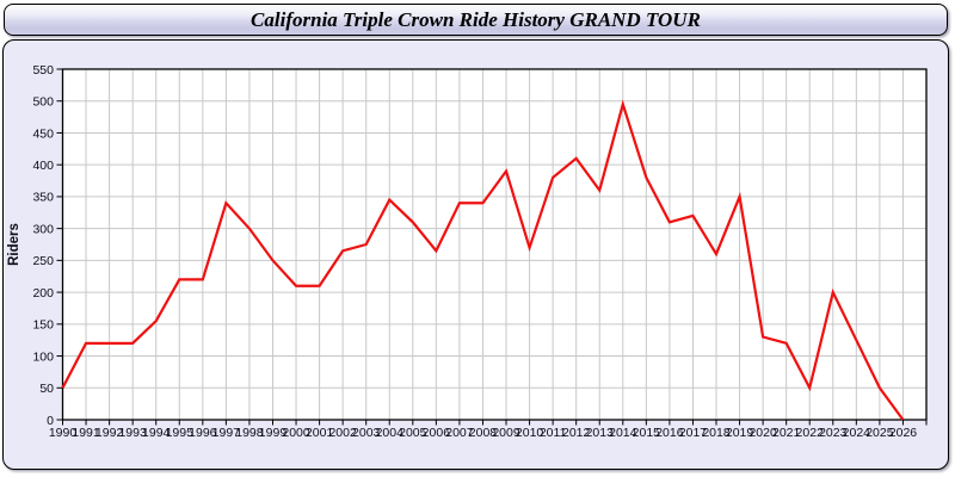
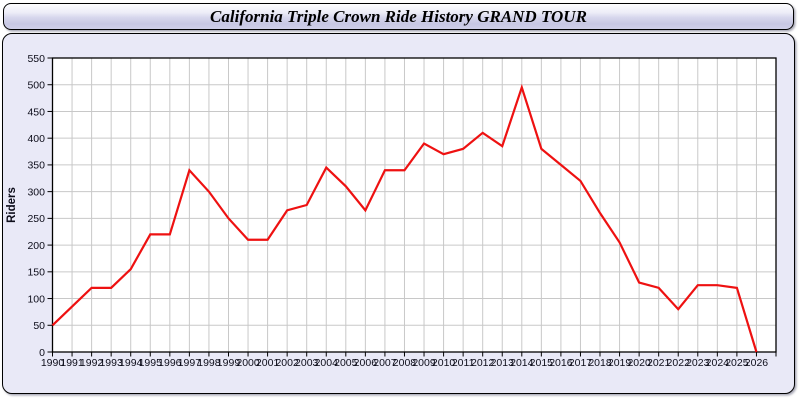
1991: 120 -> 80
2010: 270 -> 370
2013: 360 -> 380
2016: 310 -> 350
2019: 350 -> 200
2022: 50 -> 80
2023: 200 -> 120
2025: 50 -> 120
